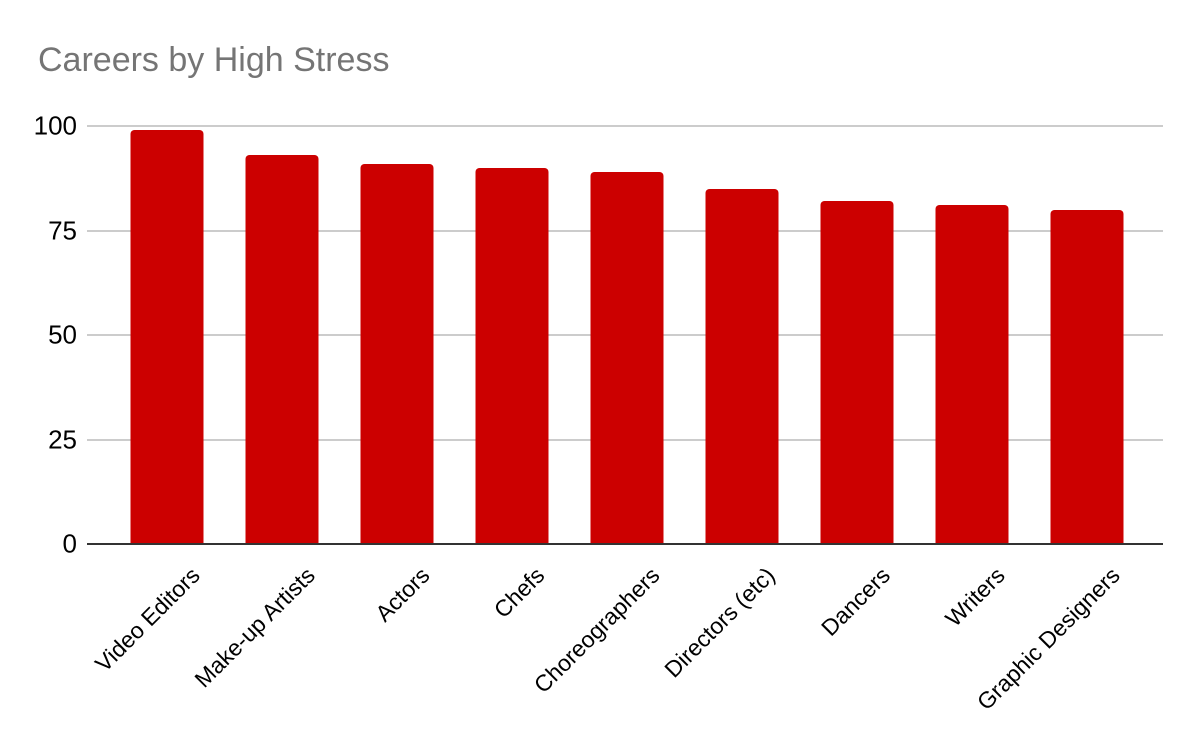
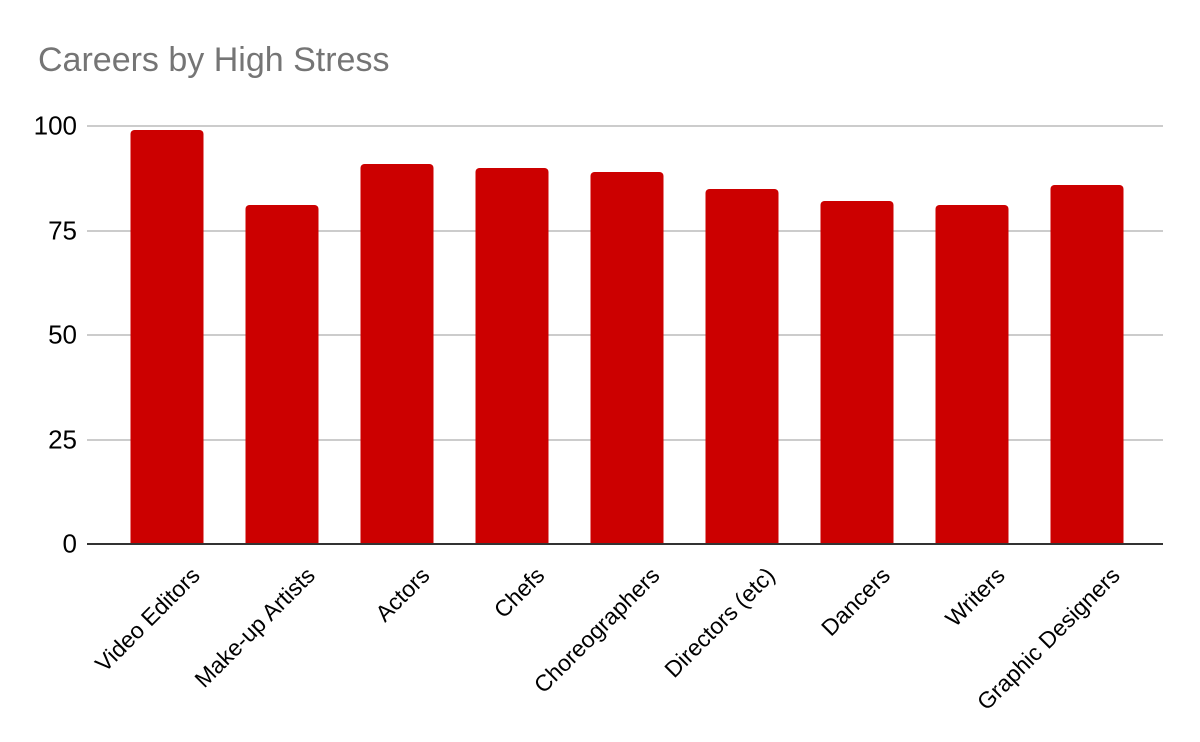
Make-up Artists: 93 -> 81
Graphic Designers: 80 -> 86
